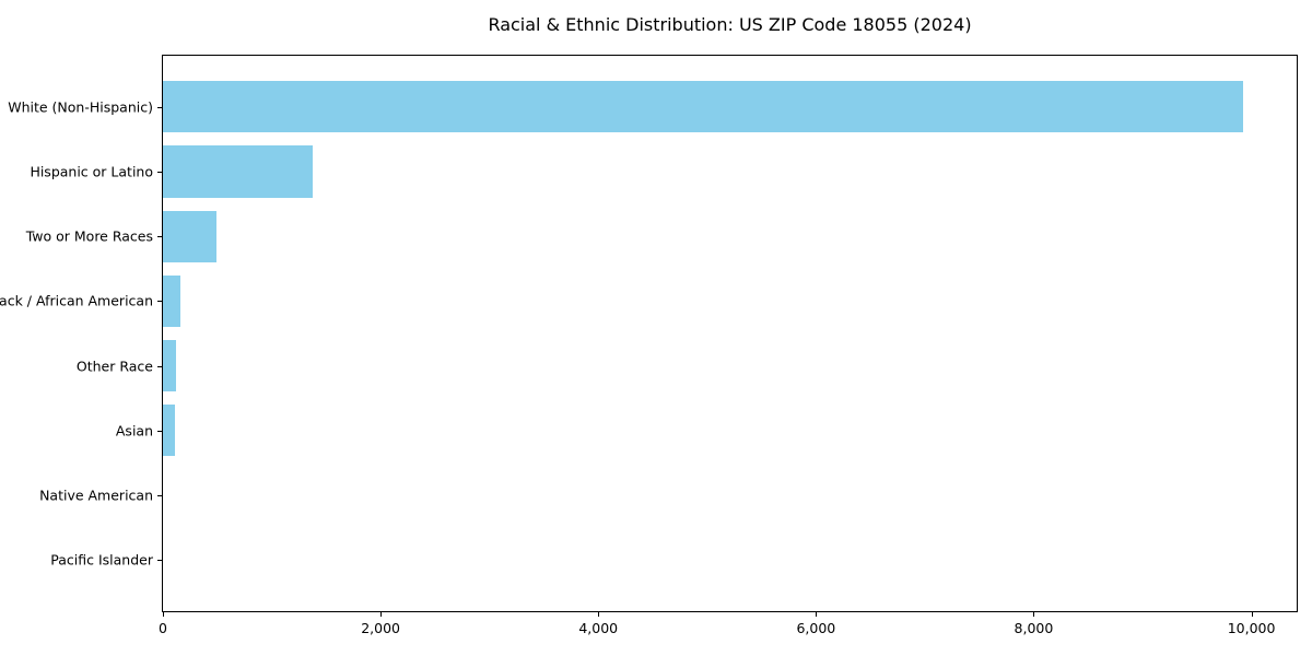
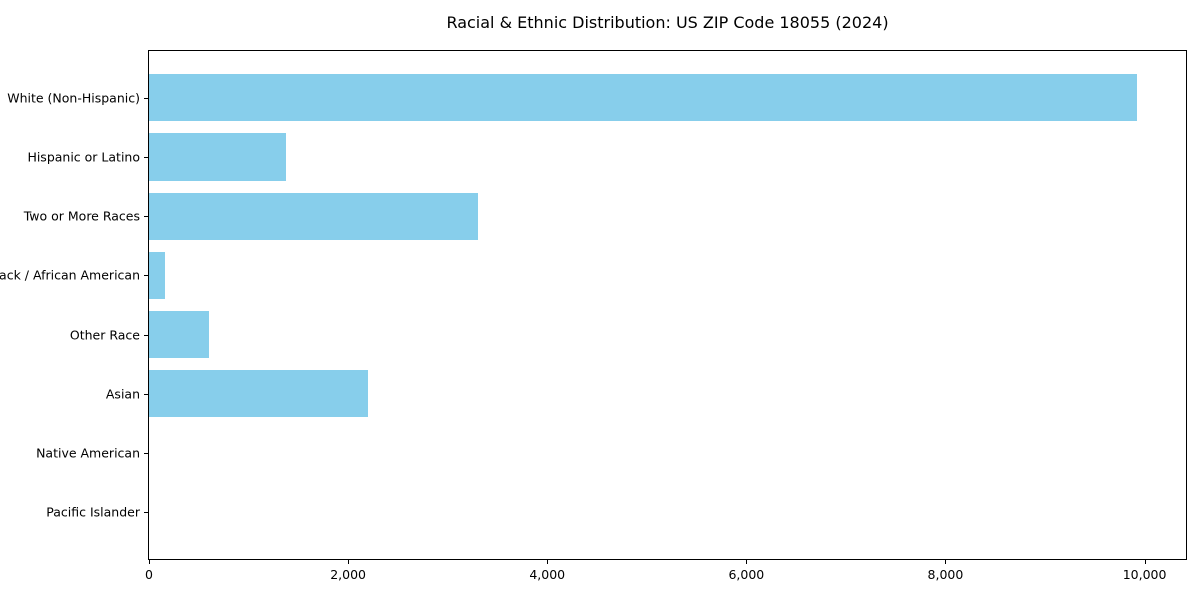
Two or More Races: 500 -> 3300
Other Race: 100 -> 600
Asian: 100 -> 2200
